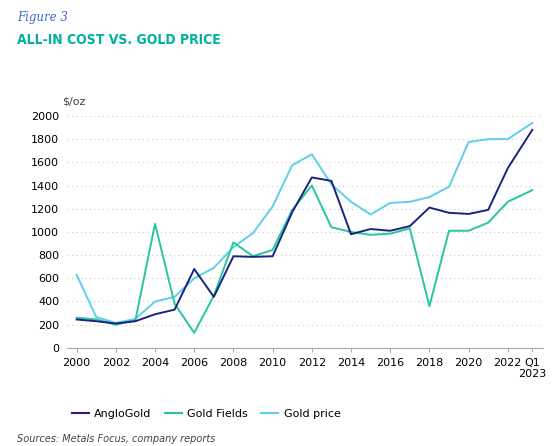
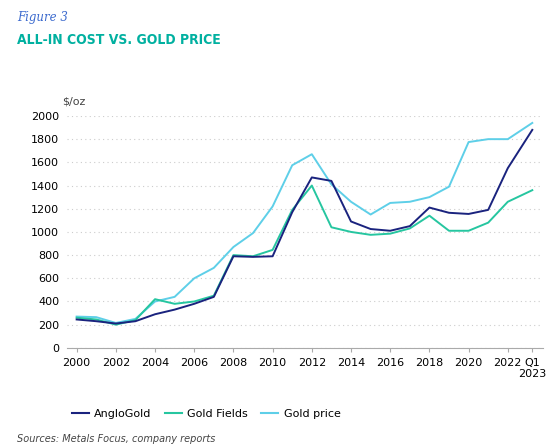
Gold price/2000: 630 -> 270
Gold Fields/2004: 1070 -> 420
AngloGold/2006: 680 -> 380
Gold Fields/2006: 130 -> 400
Gold Fields/2008: 910 -> 800
AngloGold/2014: 980 -> 1090
Gold Fields/2018: 360 -> 1140
